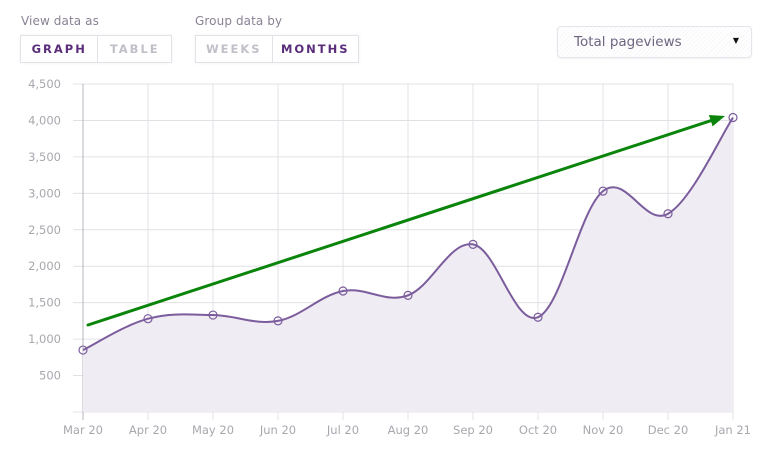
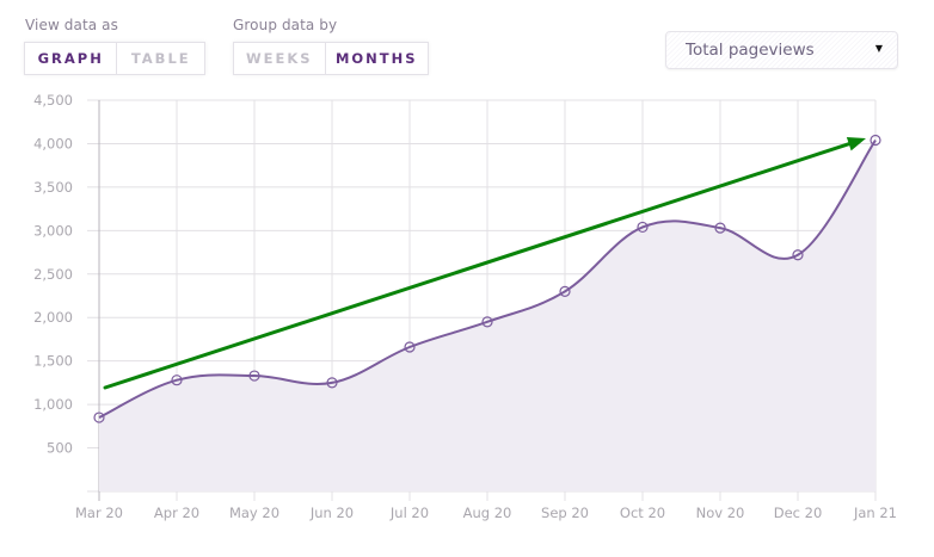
Aug 20: 1600 -> 2000
Oct 20: 1300 -> 3000
